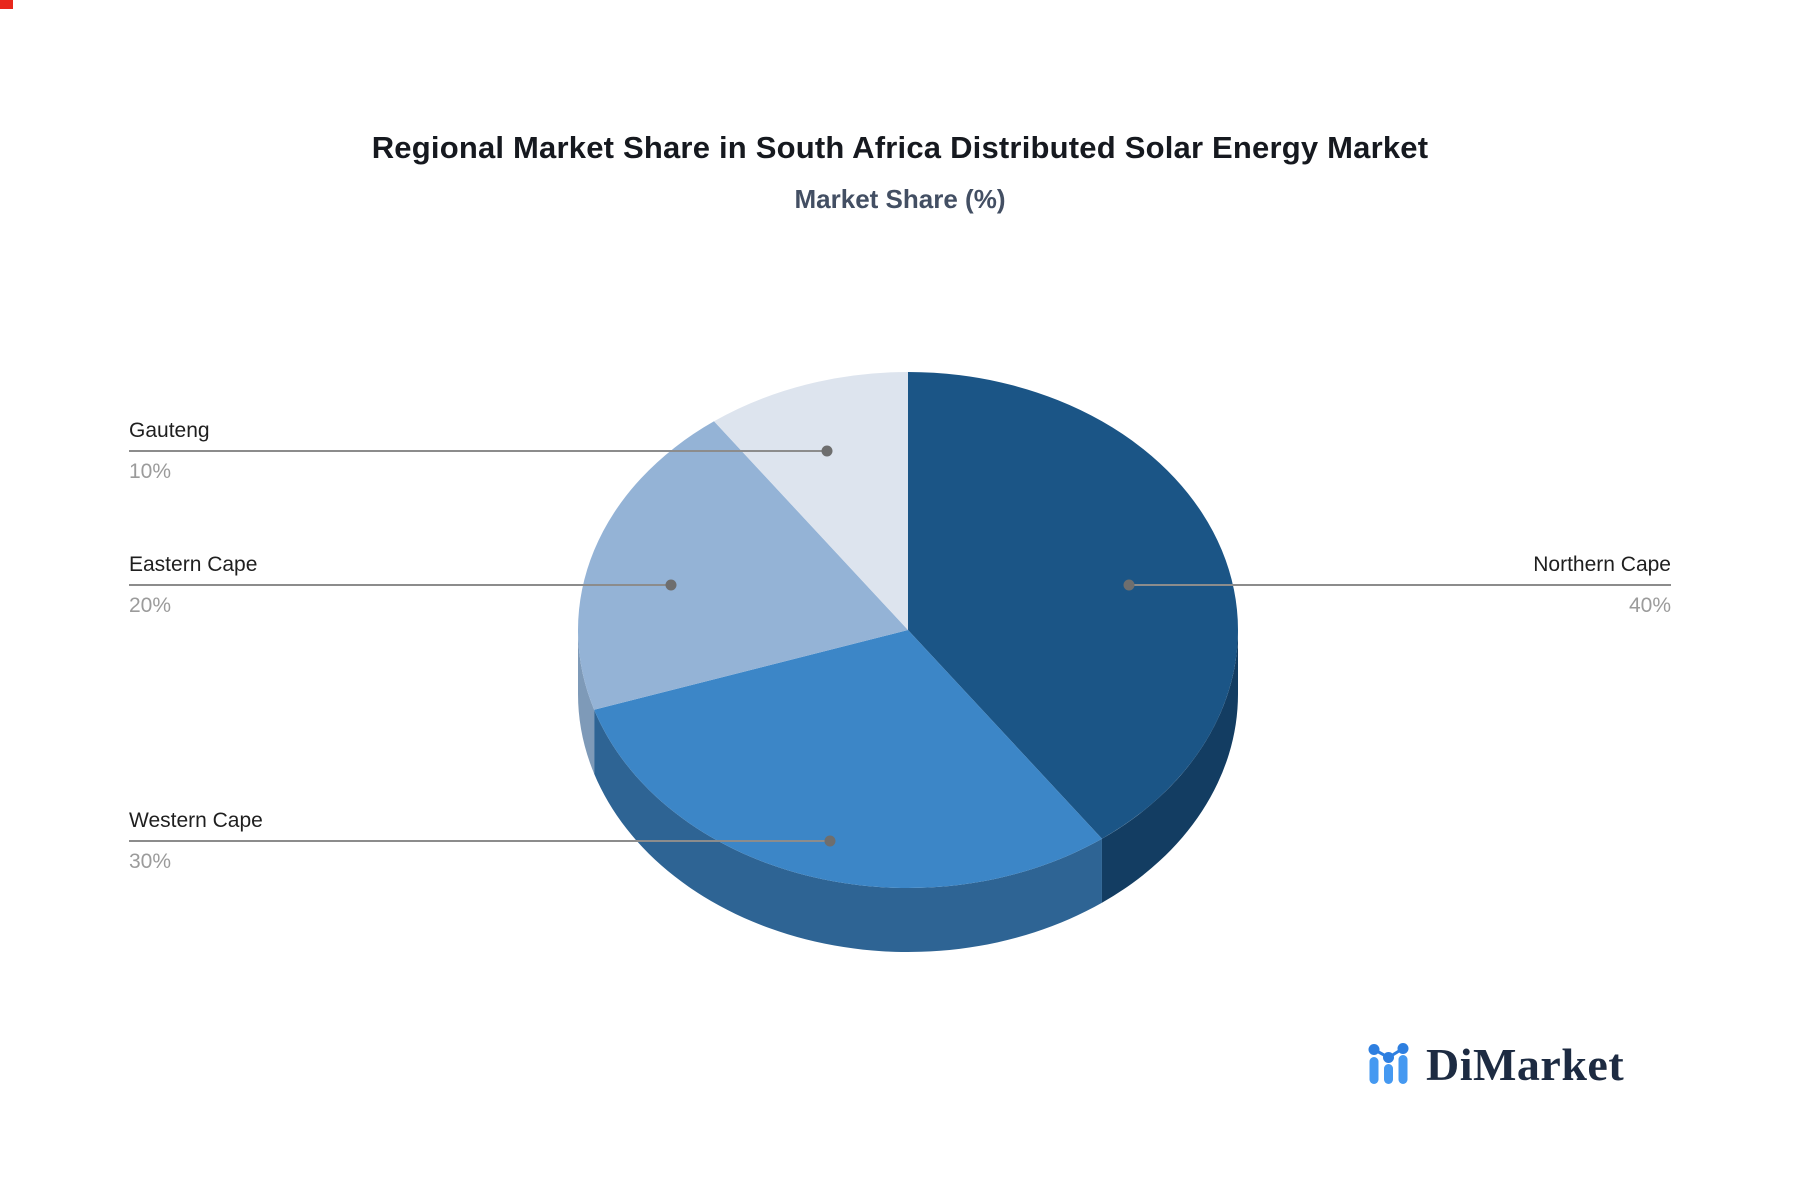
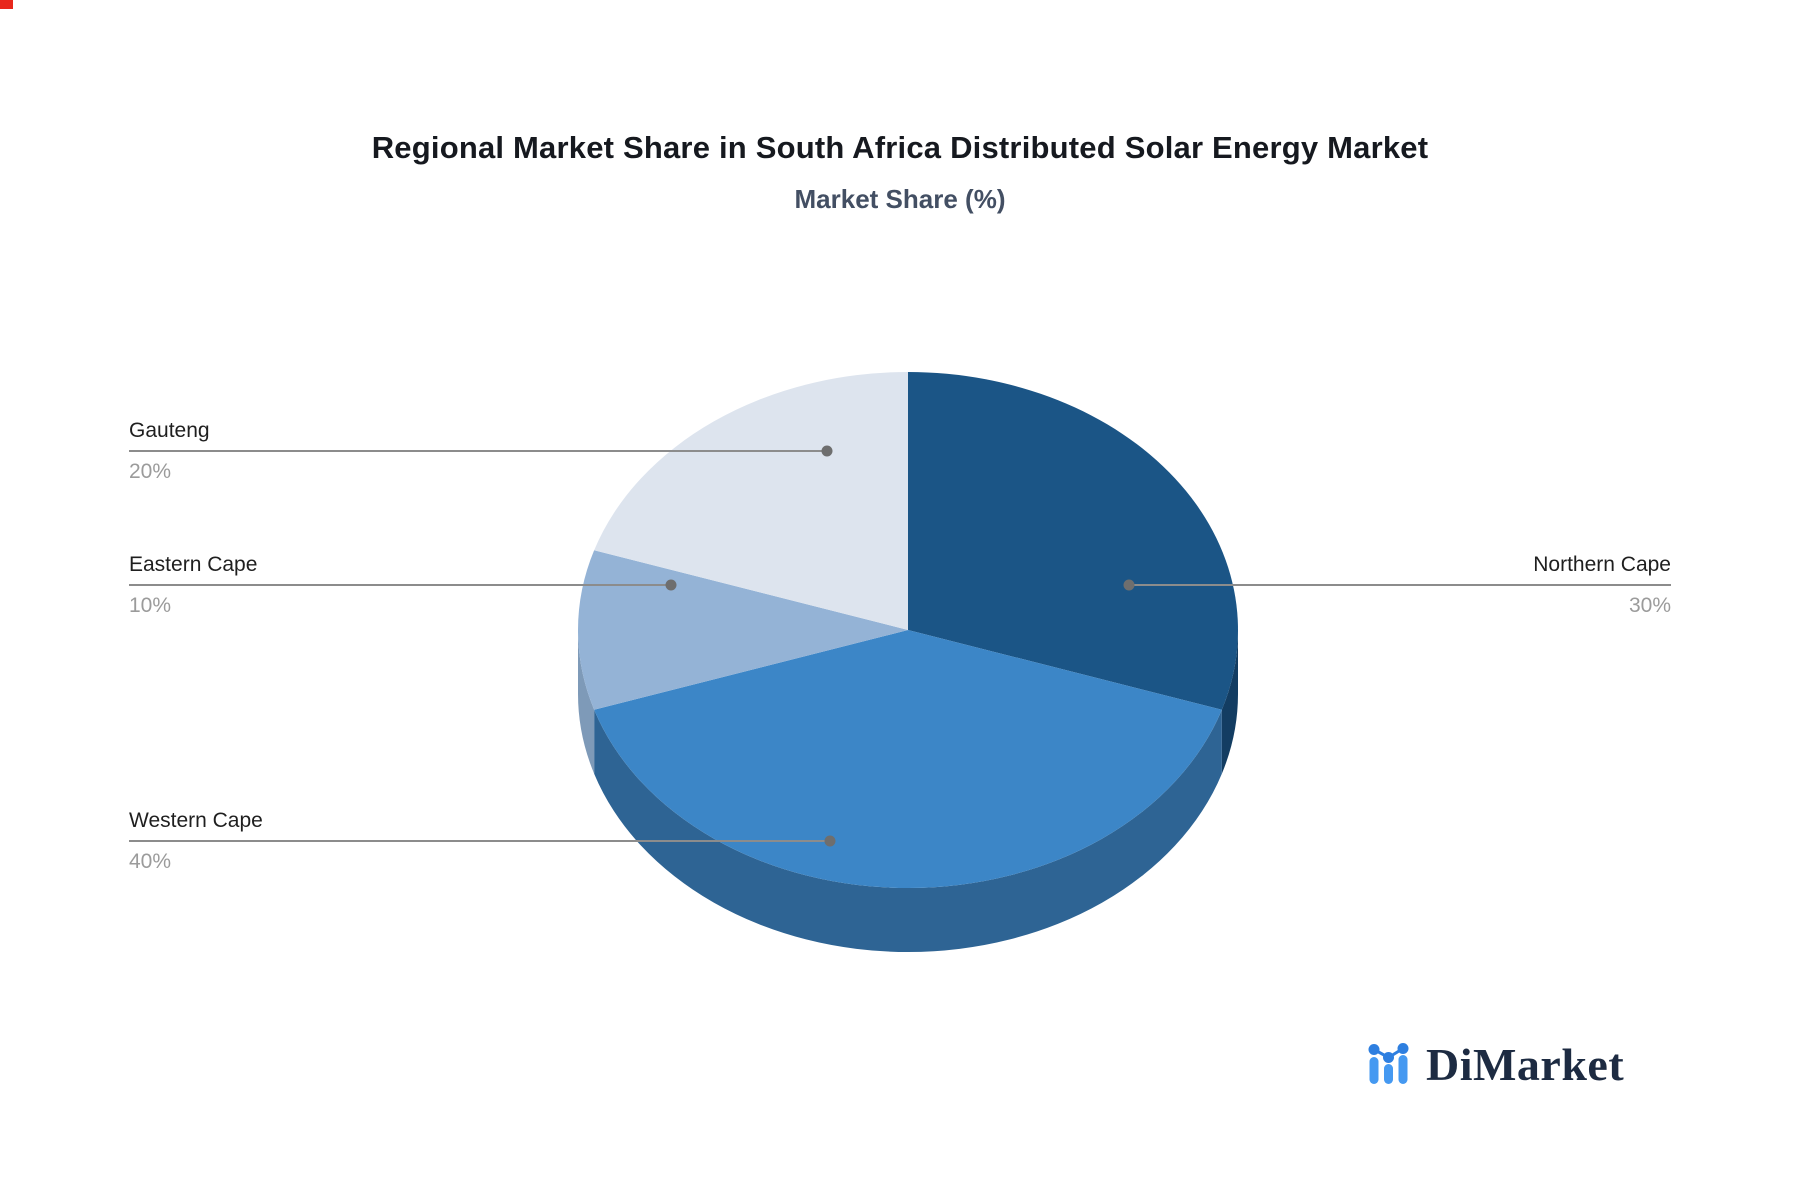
Northern Cape: 40% -> 30%
Western Cape: 30% -> 40%
Eastern Cape: 20% -> 10%
Gauteng: 10% -> 20%
